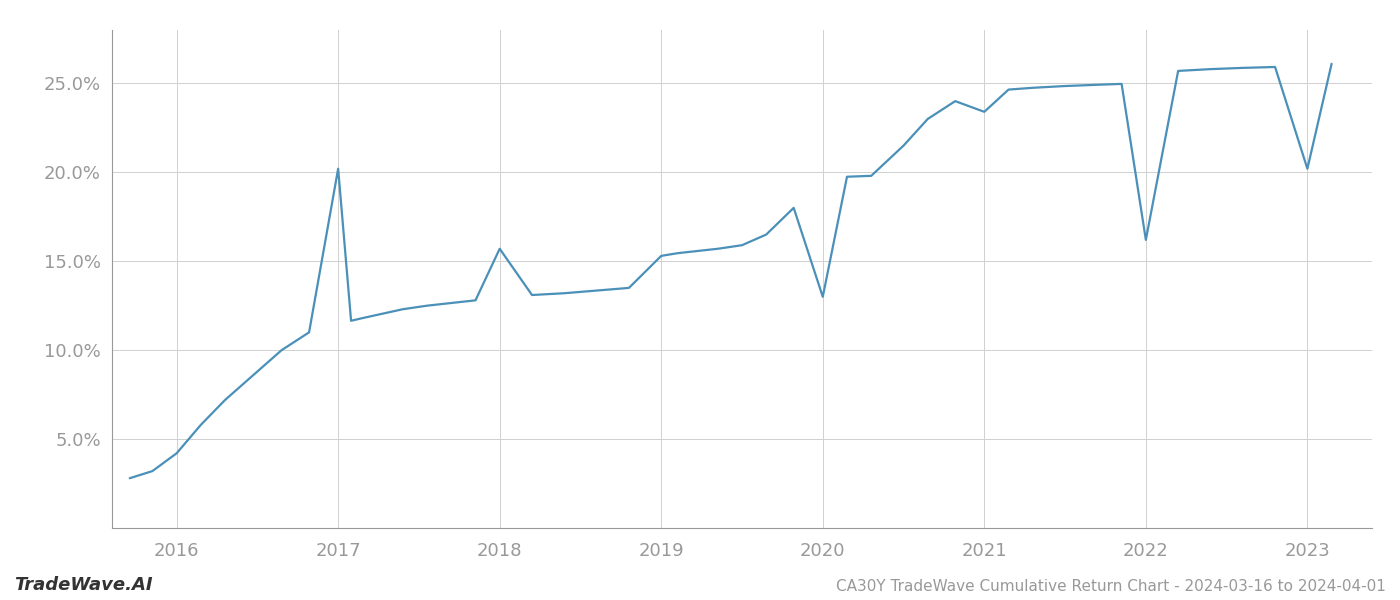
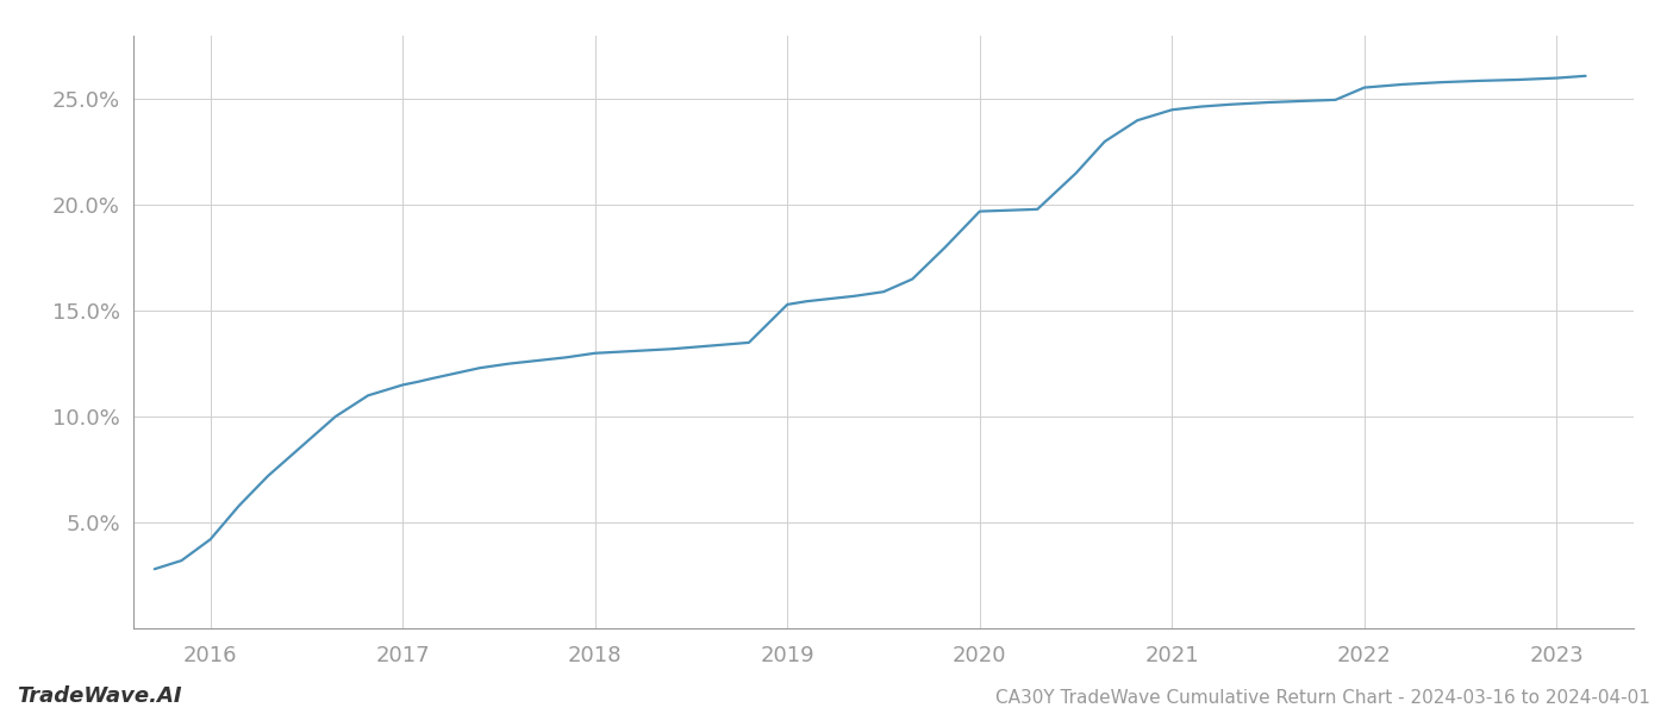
2017: 20.2% -> 11.5%
2018: 15.7% -> 13.0%
2020: 13.0% -> 19.7%
2021: 23.4% -> 24.5%
2022: 16.2% -> 25.6%
2023: 20.2% -> 26.0%
